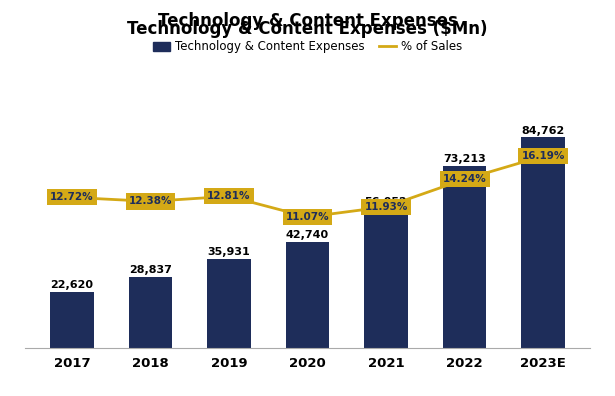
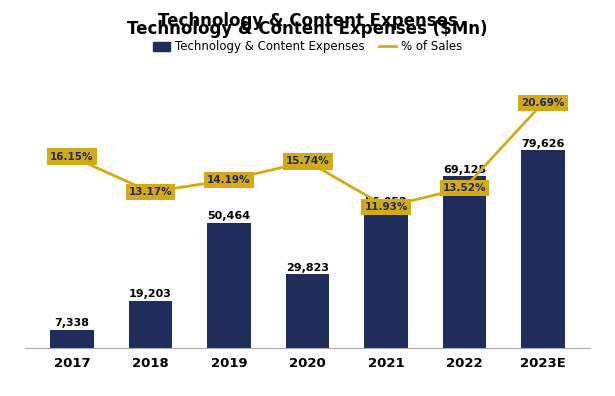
Technology & Content Expenses/2017: 22,620 -> 7,338
% of Sales/2017: 12.72% -> 16.15%
Technology & Content Expenses/2018: 28,837 -> 19,203
% of Sales/2018: 12.38% -> 13.17%
Technology & Content Expenses/2019: 35,931 -> 50,464
% of Sales/2019: 12.81% -> 14.19%
Technology & Content Expenses/2020: 42,740 -> 29,823
% of Sales/2020: 11.07% -> 15.74%
Technology & Content Expenses/2022: 73,213 -> 69,125
% of Sales/2022: 14.24% -> 13.52%
Technology & Content Expenses/2023E: 84,762 -> 79,626
% of Sales/2023E: 16.19% -> 20.69%
